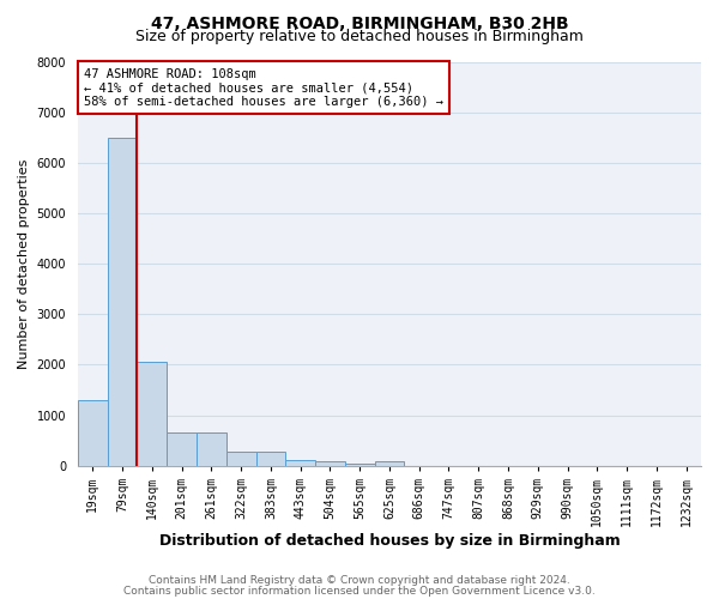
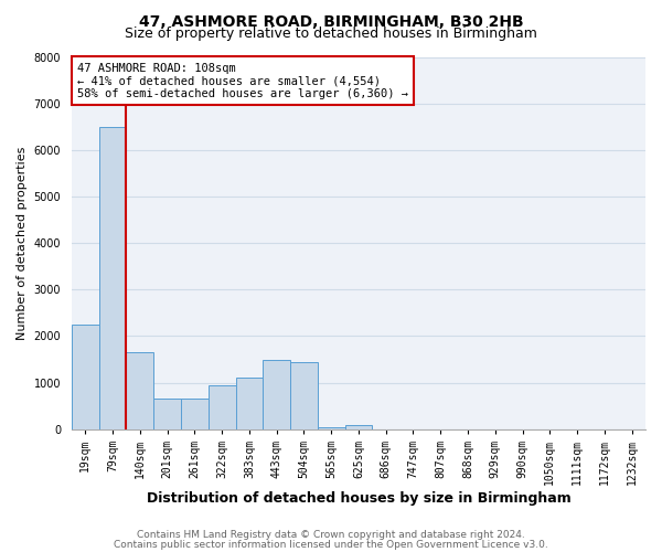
19sqm: 1300 -> 2250
140sqm: 2050 -> 1650
322sqm: 280 -> 950
383sqm: 280 -> 1100
443sqm: 120 -> 1500
504sqm: 80 -> 1450
